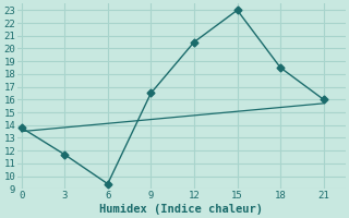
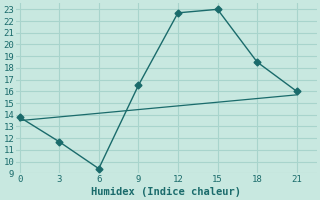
12: 20.5 -> 22.7
